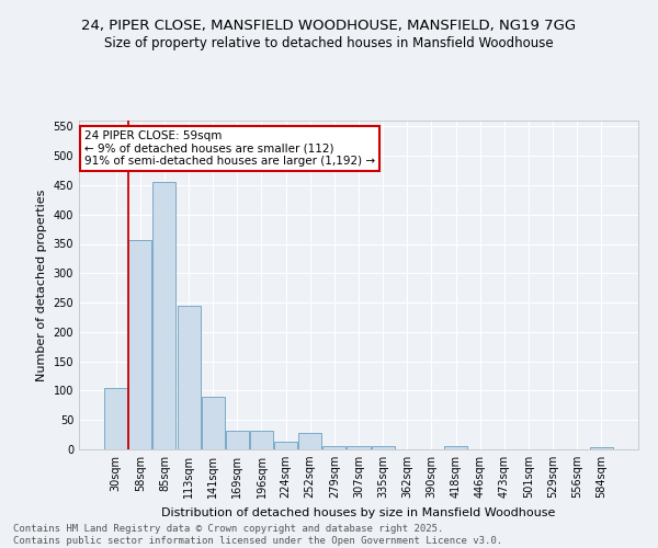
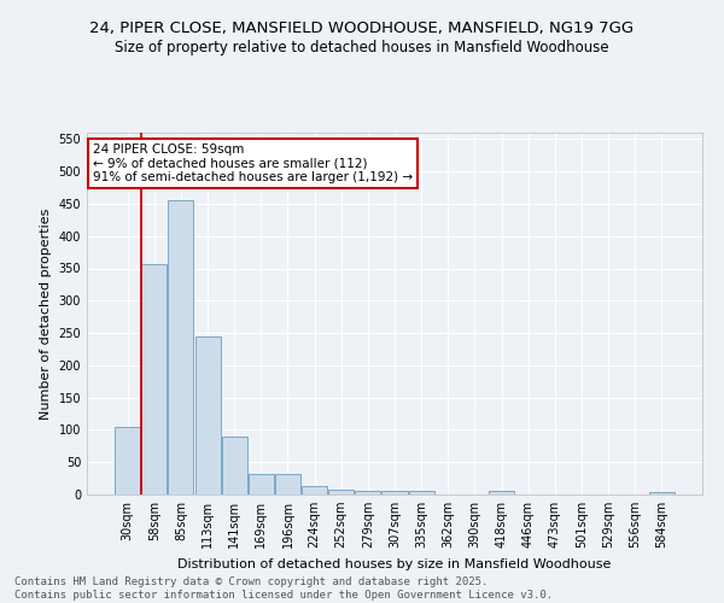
252sqm: 28 -> 8
